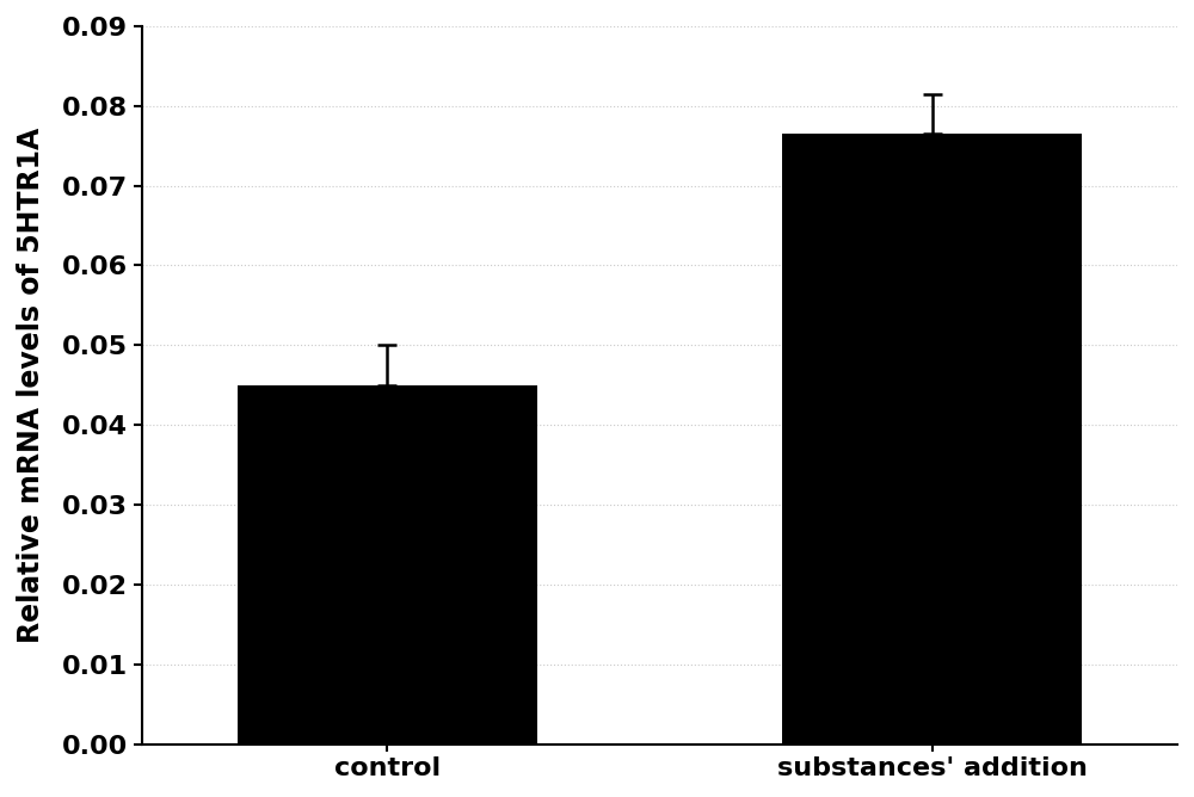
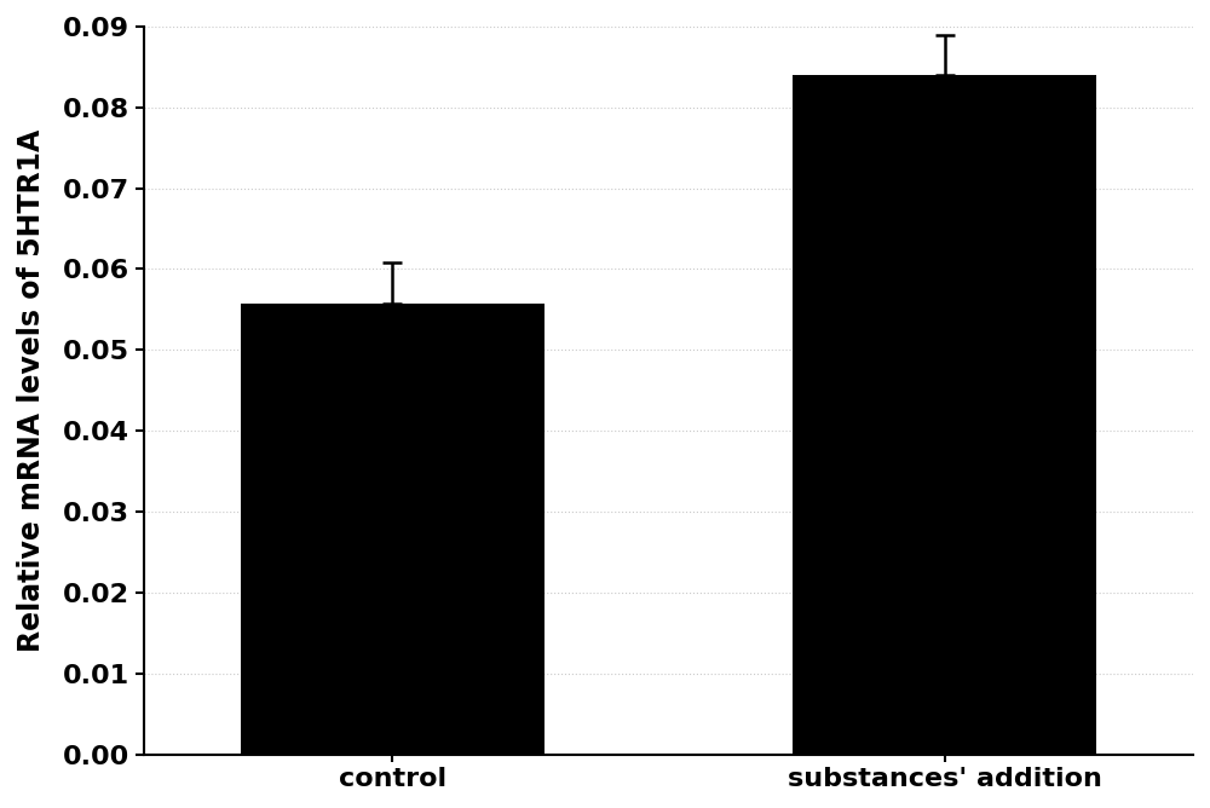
control: 0.0450 -> 0.0558
substances' addition: 0.0765 -> 0.0840
